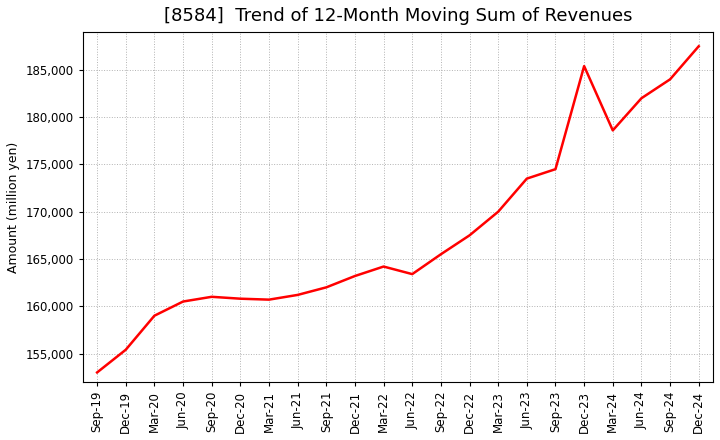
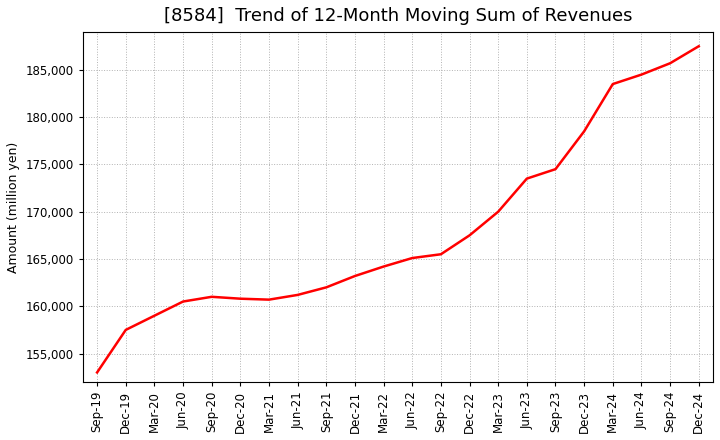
Dec-19: 155,400 -> 157,500
Jun-22: 163,400 -> 165,100
Dec-23: 185,400 -> 178,500
Mar-24: 178,600 -> 183,500
Jun-24: 182,000 -> 184,500
Sep-24: 184,000 -> 185,700
